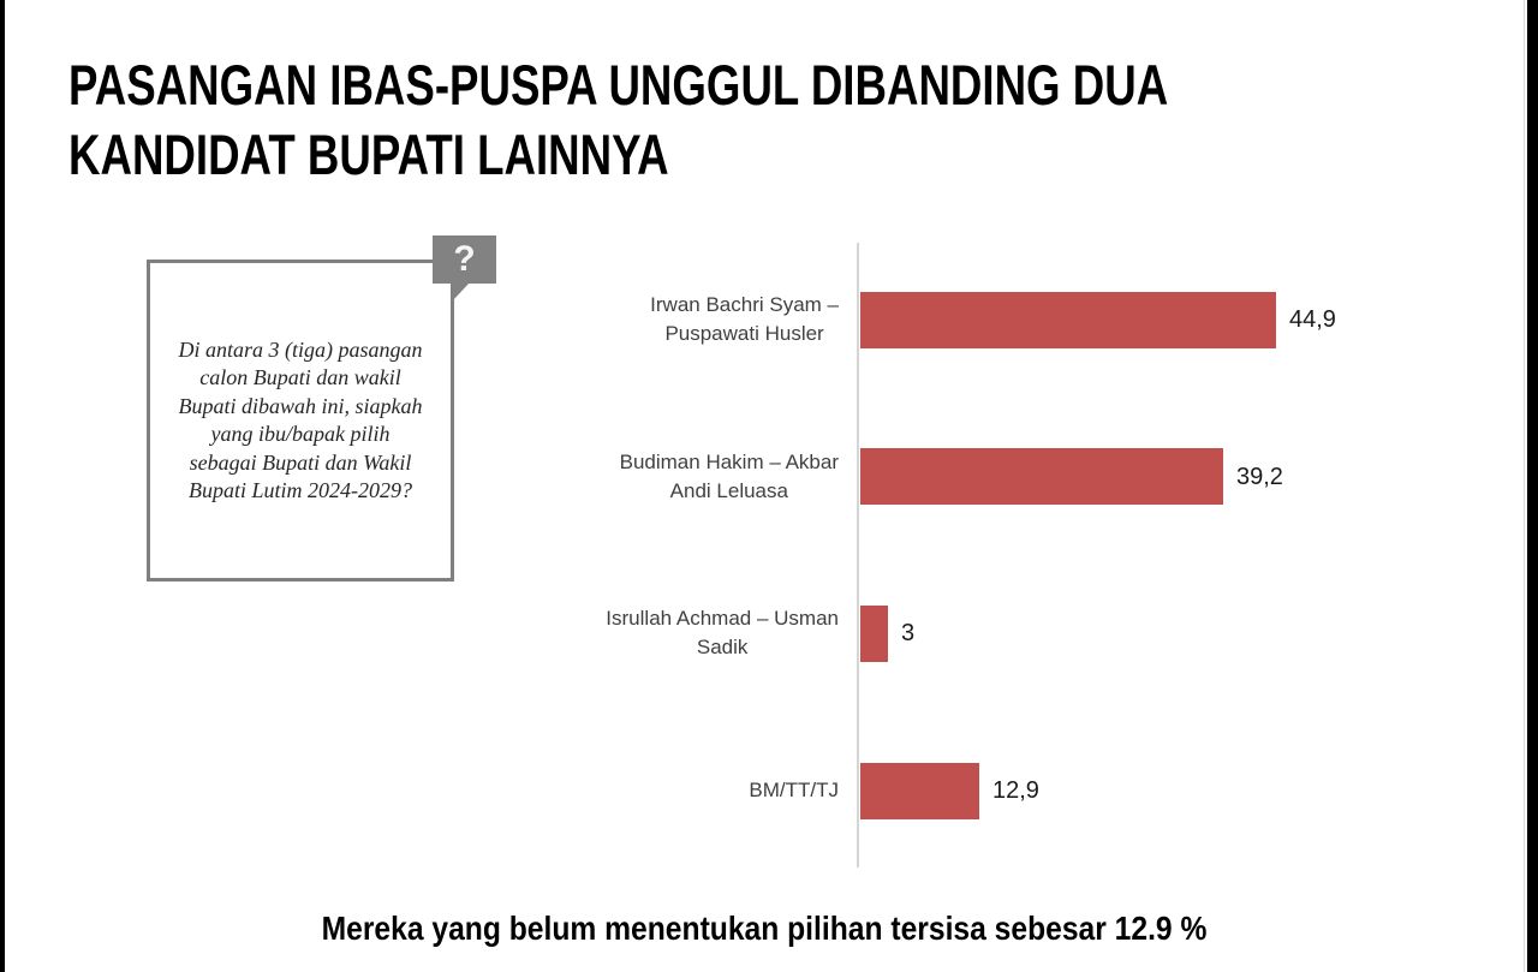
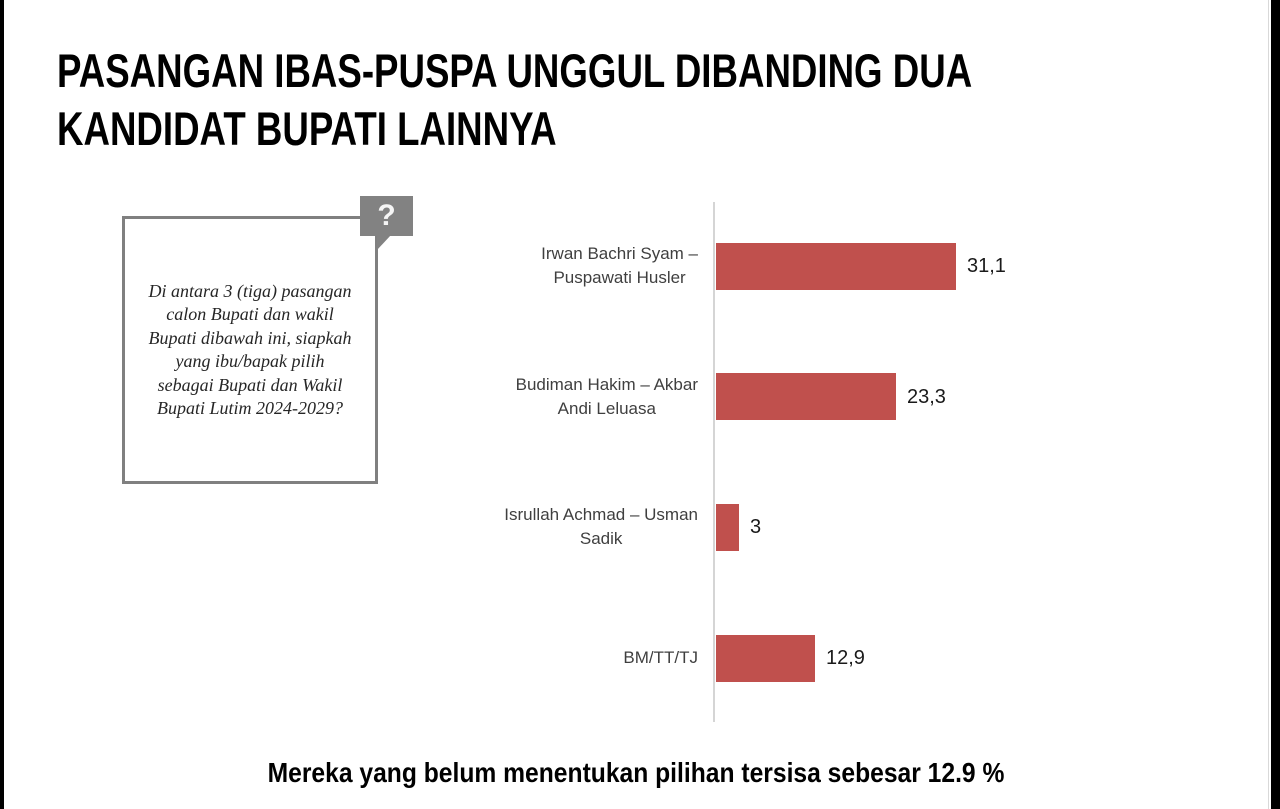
Irwan Bachri Syam – Puspawati Husler: 44,9 -> 31,1
Budiman Hakim – Akbar Andi Leluasa: 39,2 -> 23,3
